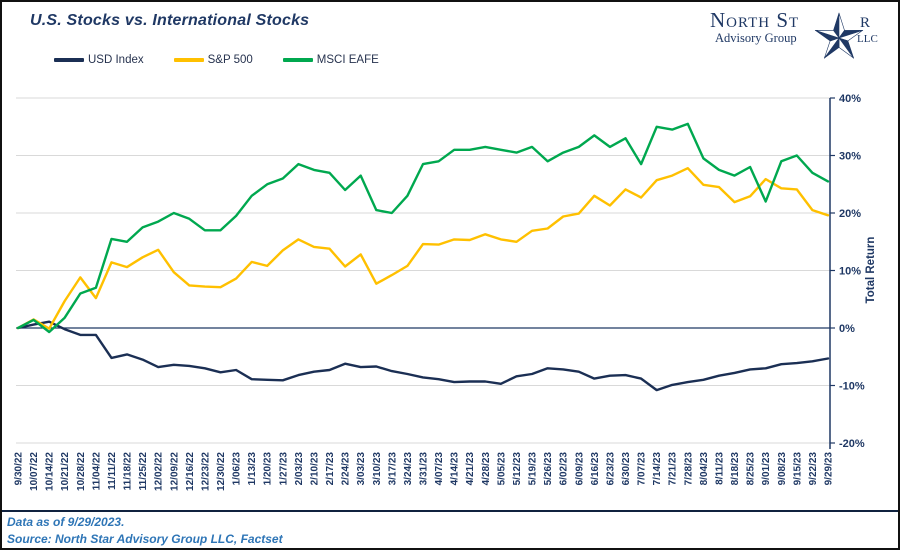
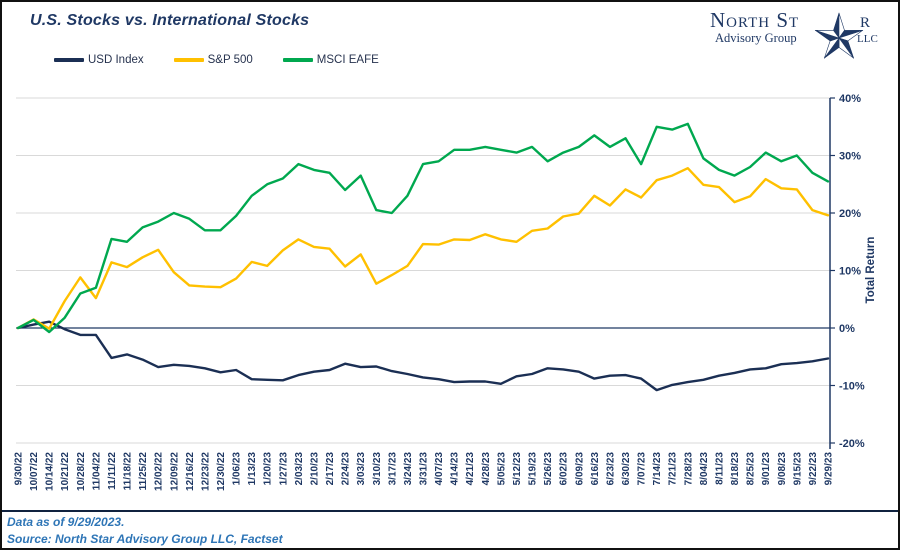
MSCI EAFE/9/01/23: 22% -> 30%
